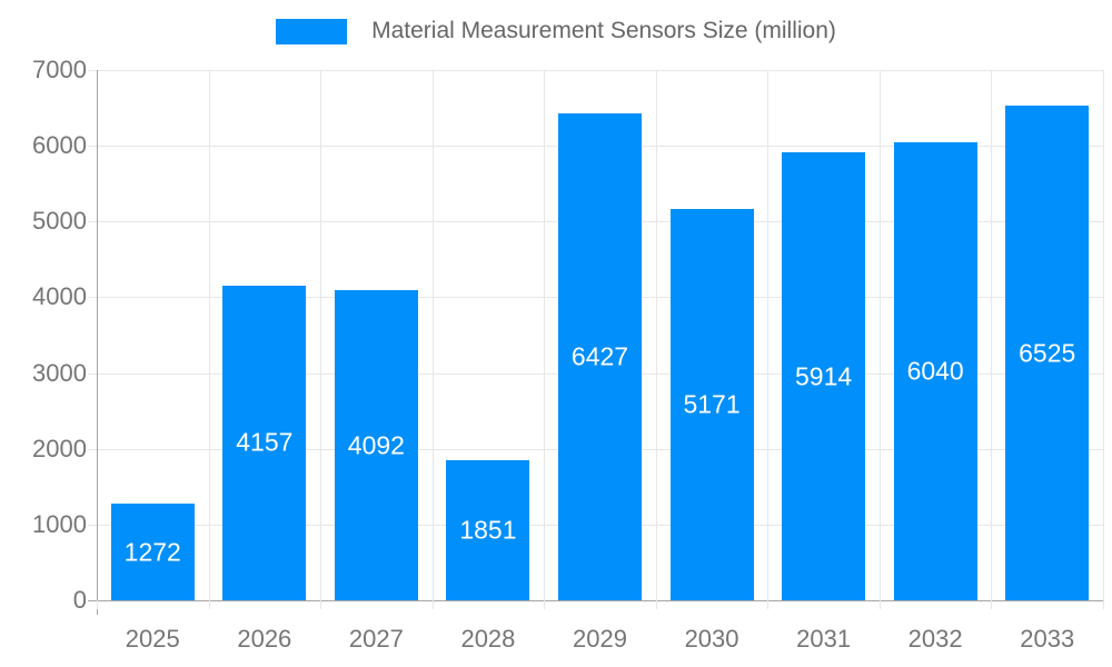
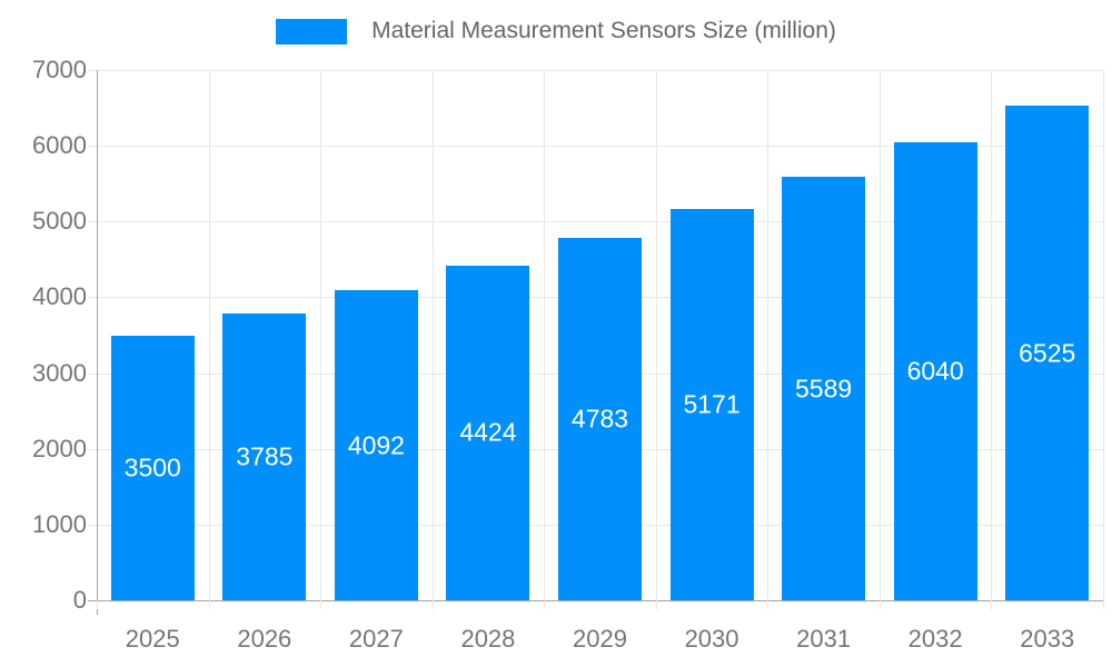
2025: 1272 -> 3500
2026: 4157 -> 3785
2028: 1851 -> 4424
2029: 6427 -> 4783
2031: 5914 -> 5589
